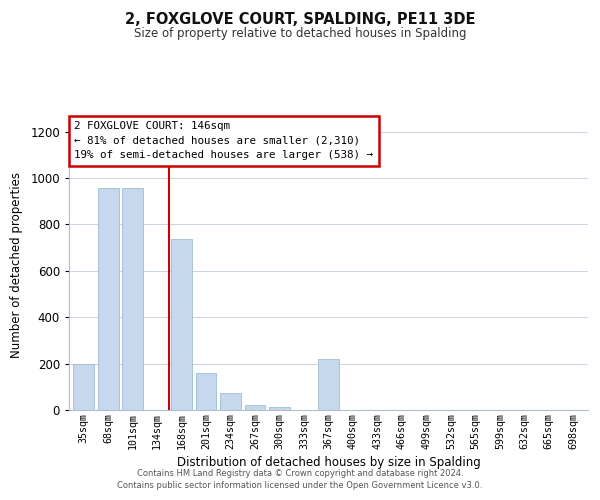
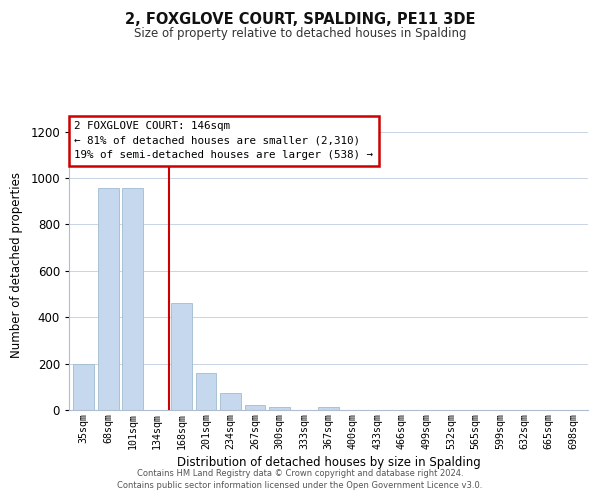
168sqm: 735 -> 460
367sqm: 220 -> 12
